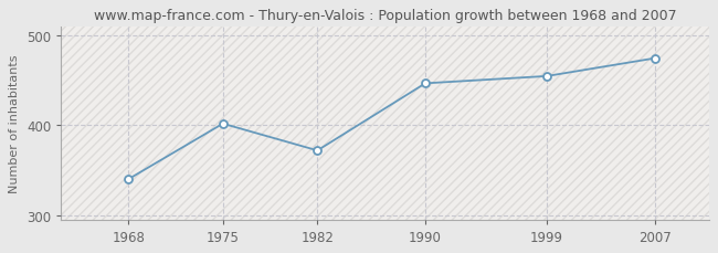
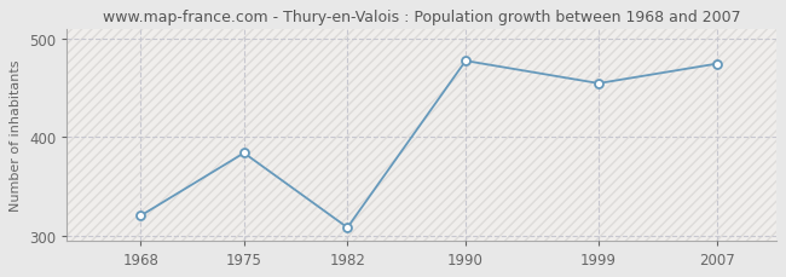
1968: 340 -> 320
1975: 402 -> 384
1982: 372 -> 308
1990: 447 -> 478
